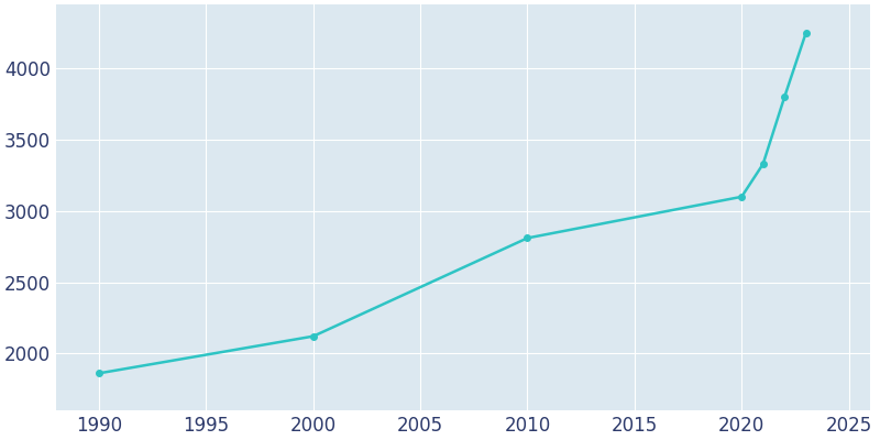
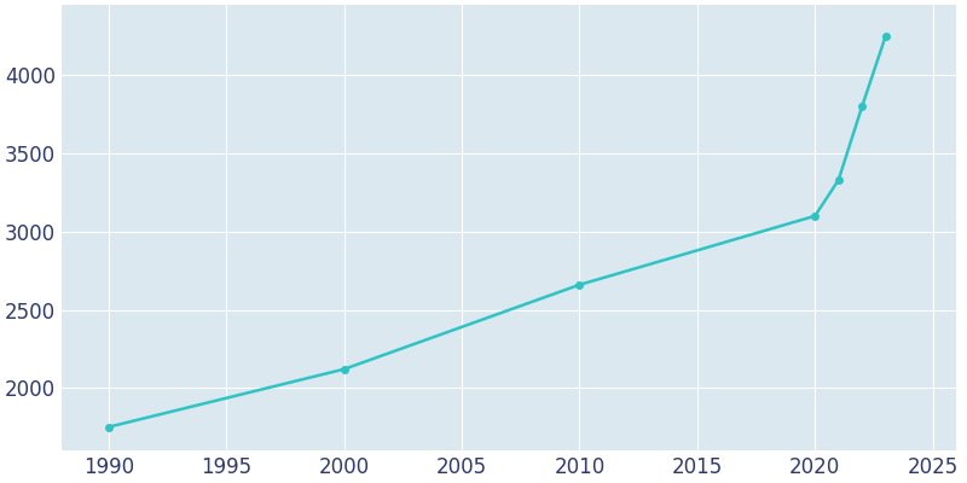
1990: 1860 -> 1750
2010: 2810 -> 2660
